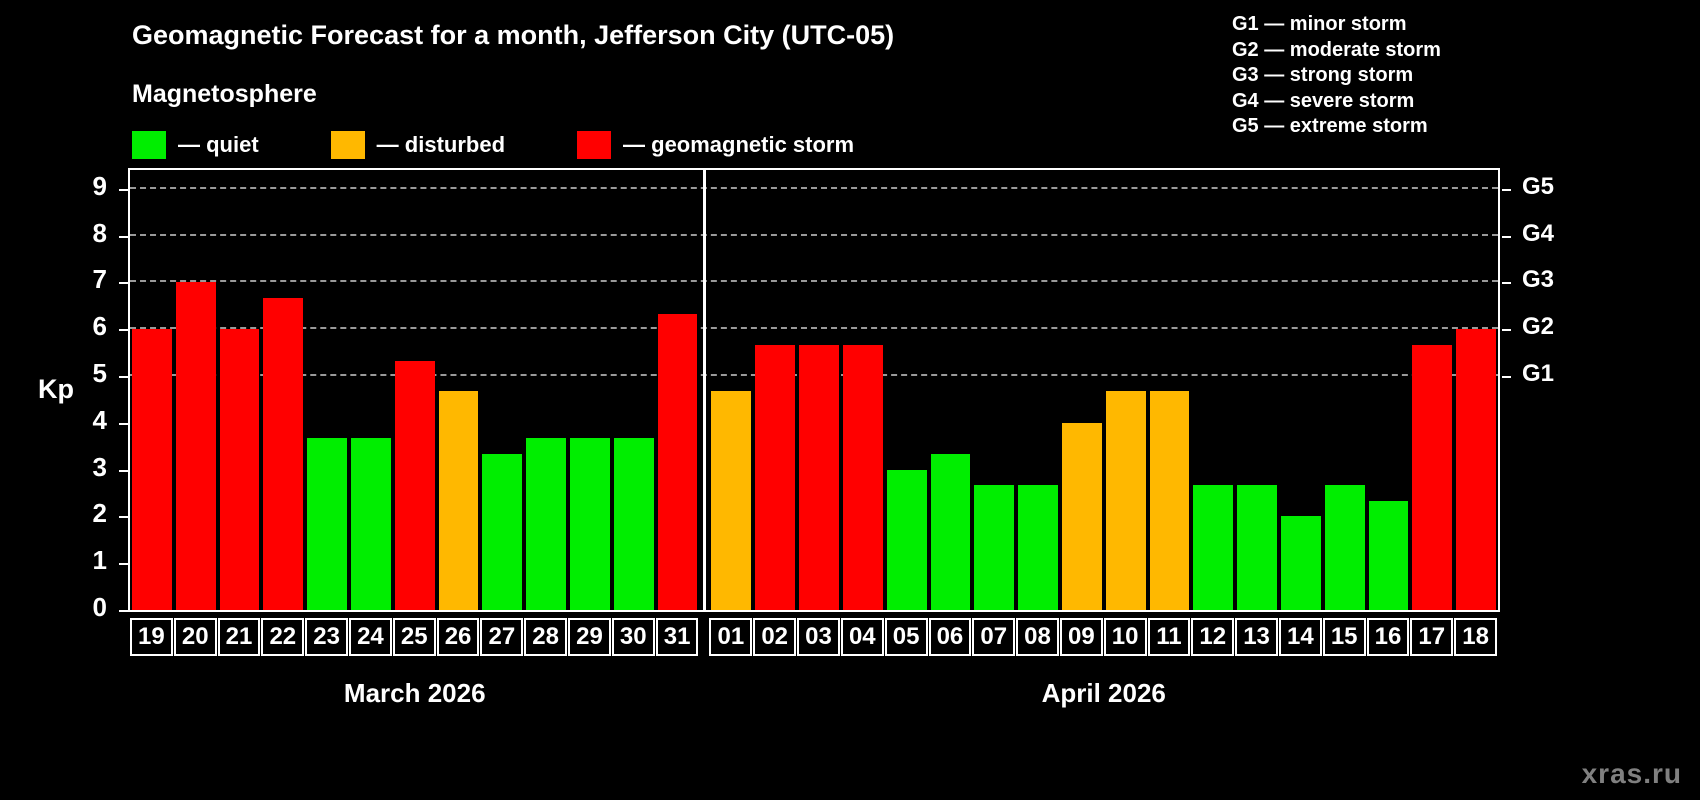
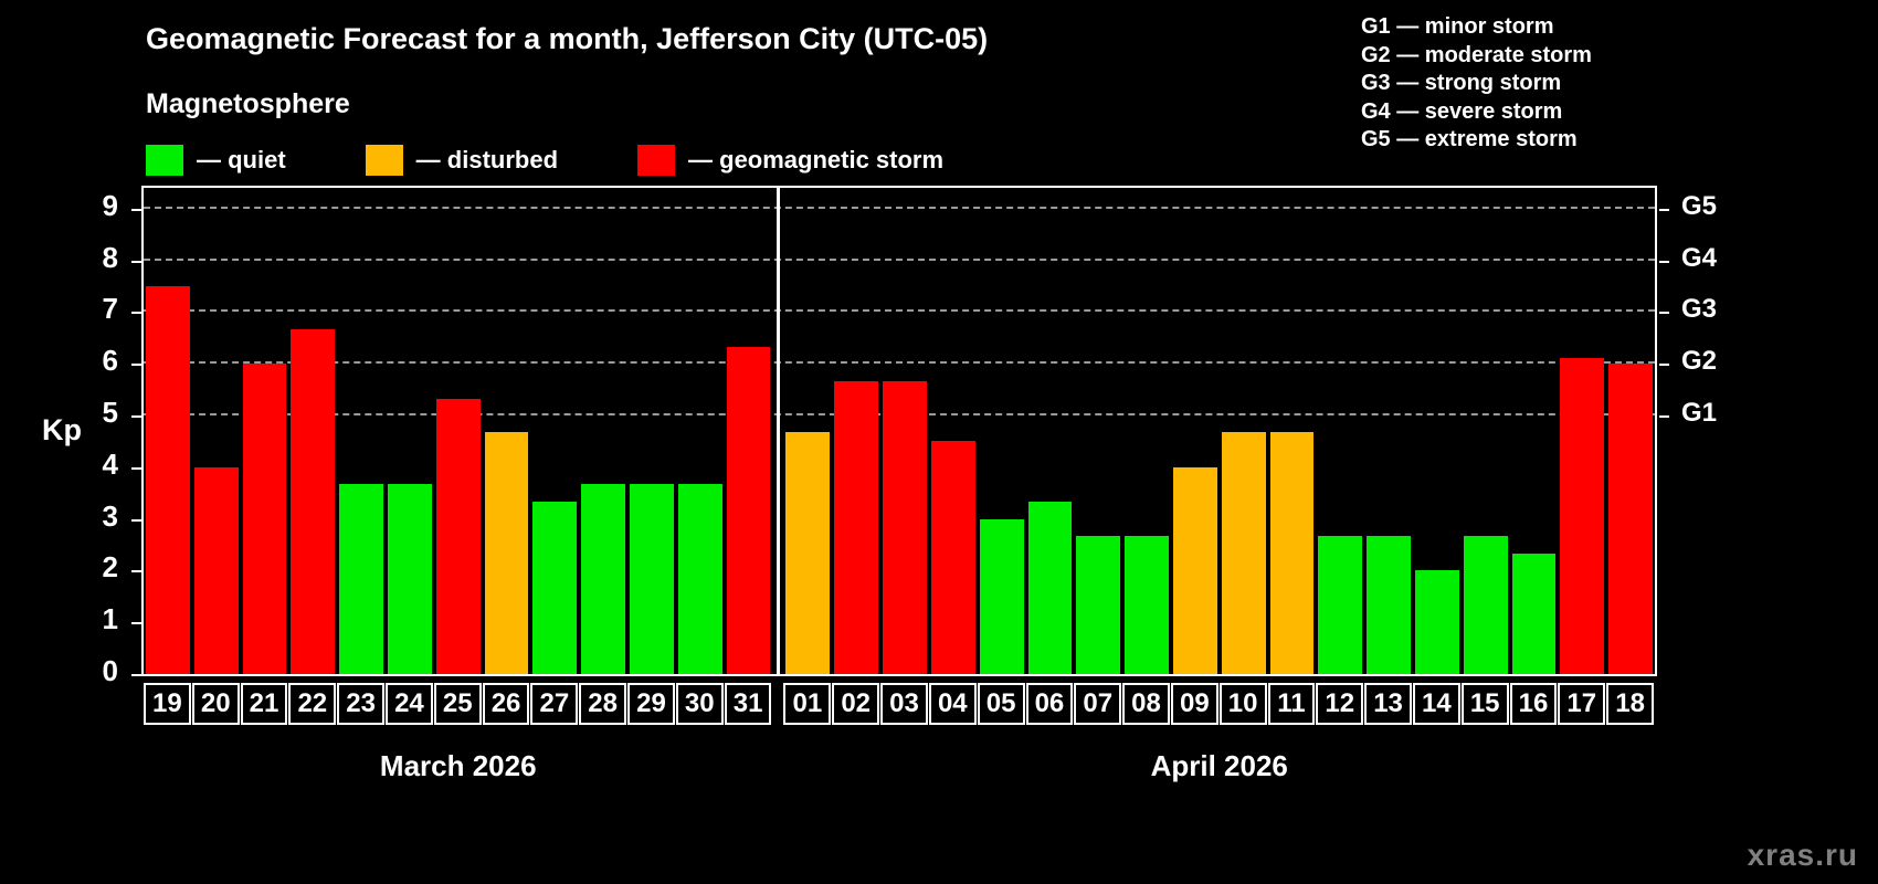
19: 6.0 -> 7.5
20: 7.0 -> 4.0
04: 5.7 -> 4.5
17: 5.7 -> 6.1
